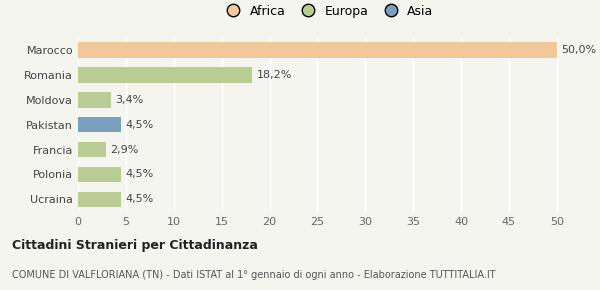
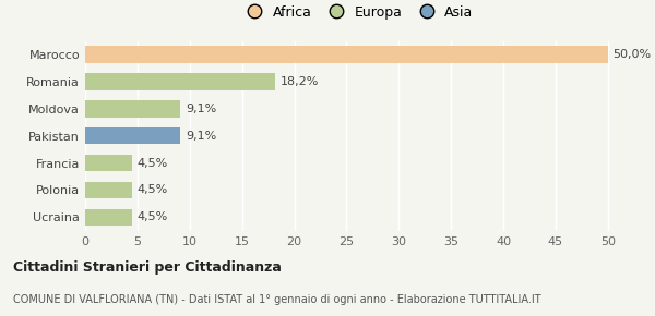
Moldova: 3,4% -> 9,1%
Pakistan: 4,5% -> 9,1%
Francia: 2,9% -> 4,5%
